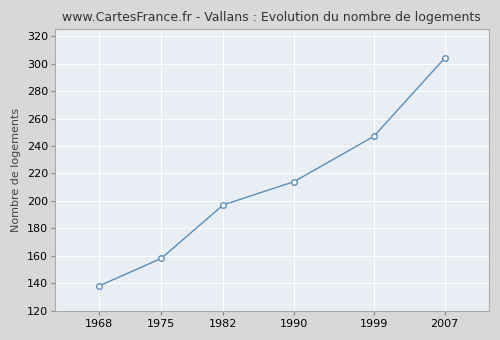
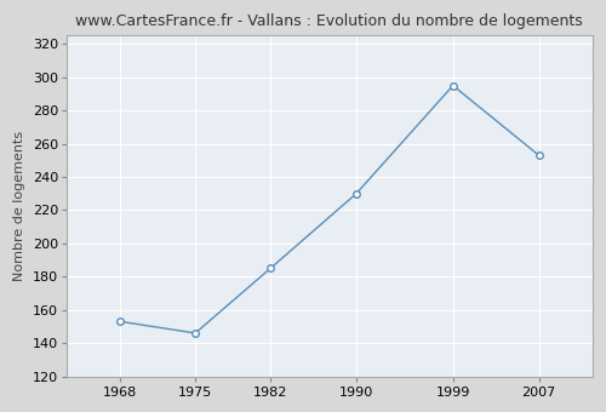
1968: 138 -> 153
1975: 158 -> 146
1982: 197 -> 185
1990: 214 -> 230
1999: 247 -> 295
2007: 304 -> 253
